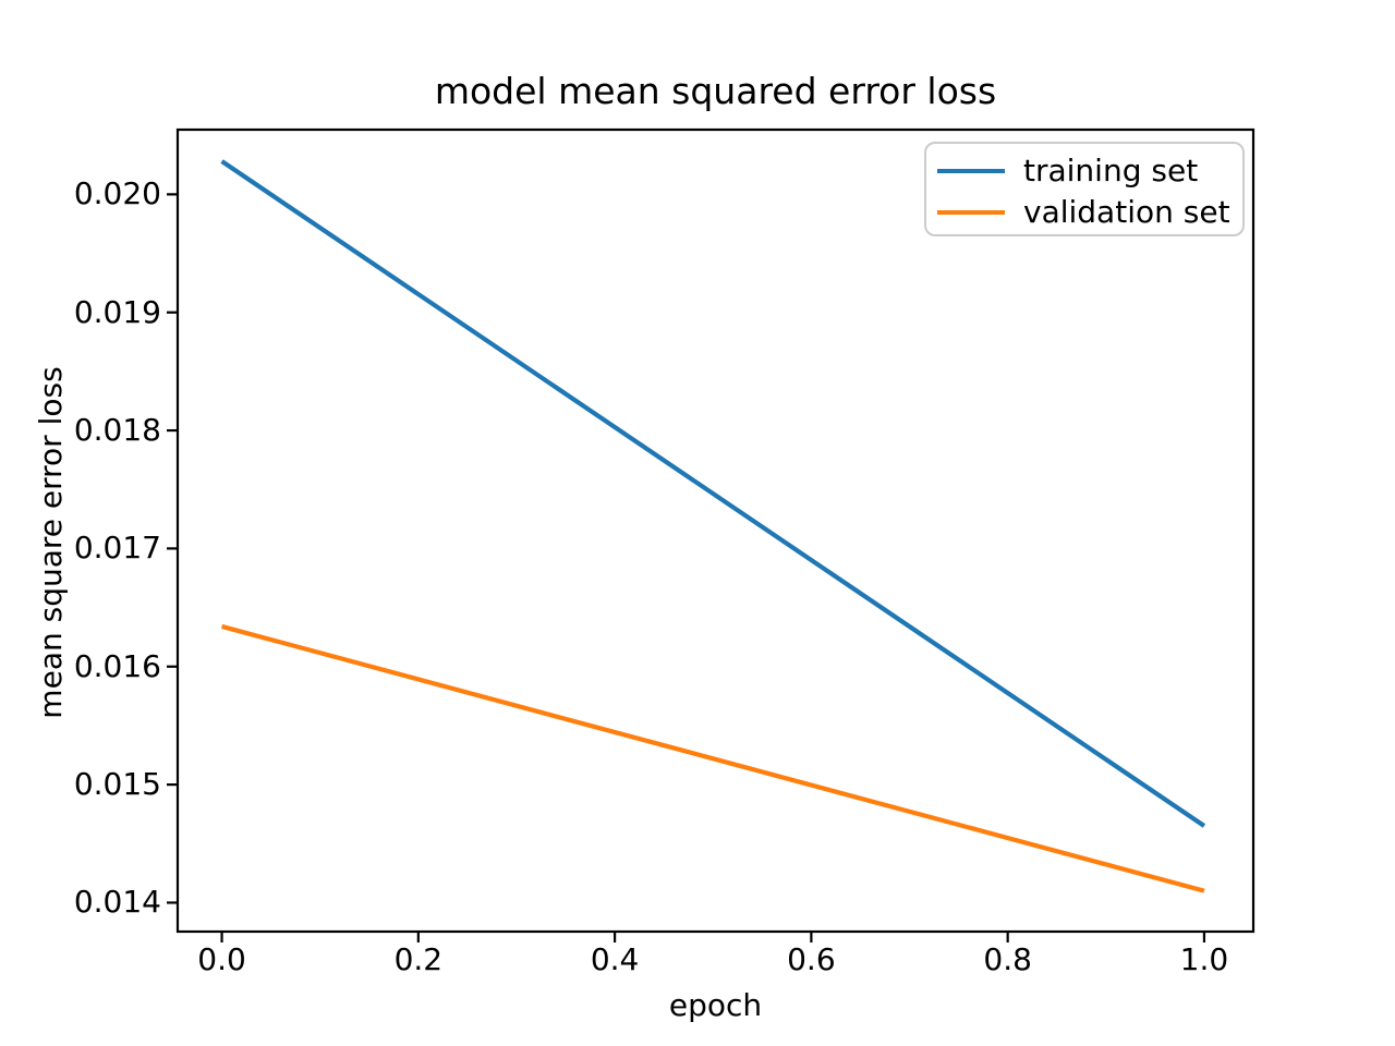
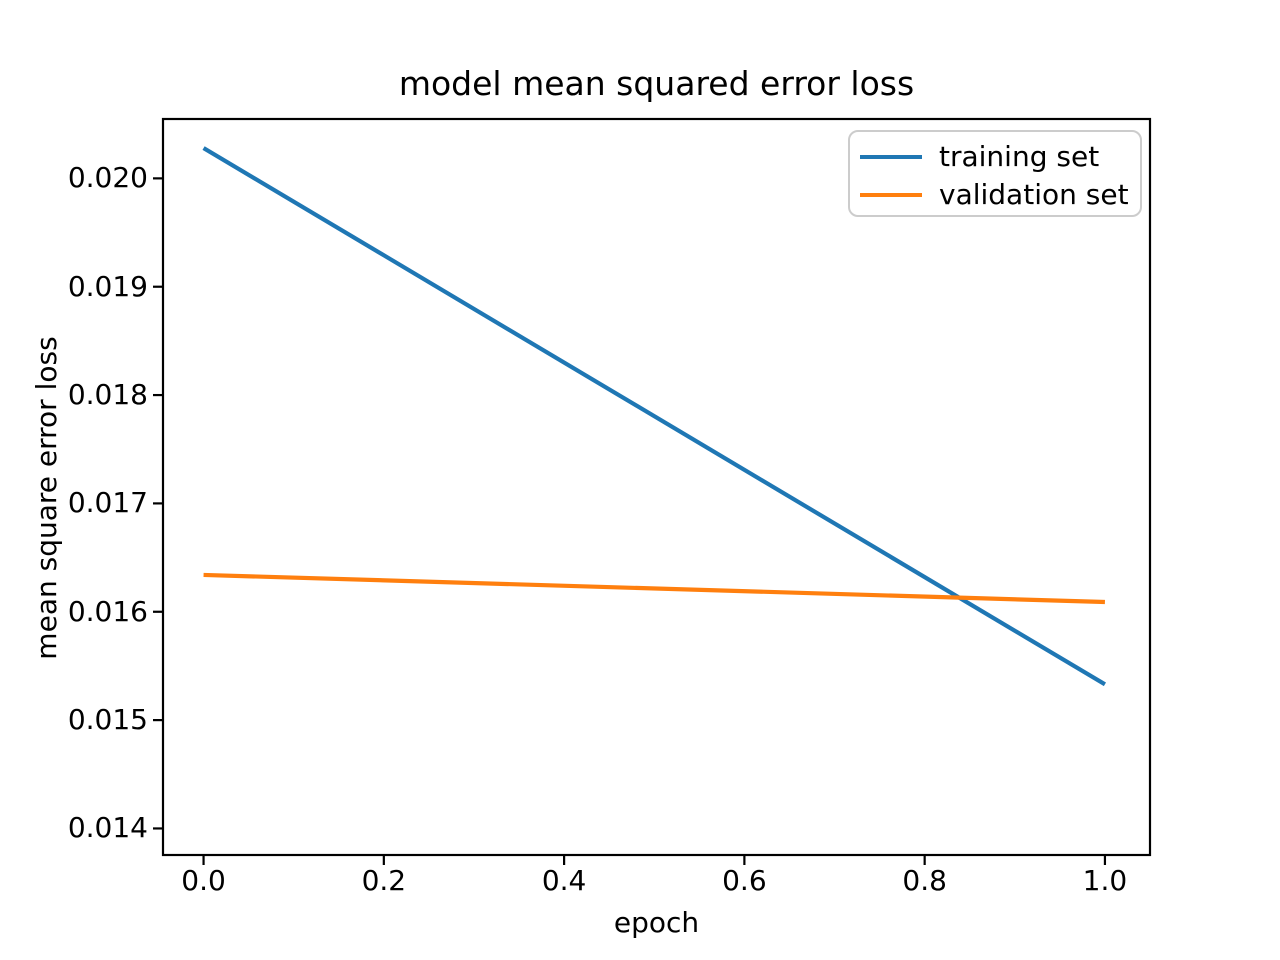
training set/1.0: 0.01465 -> 0.01533
validation set/1.0: 0.01410 -> 0.01609
